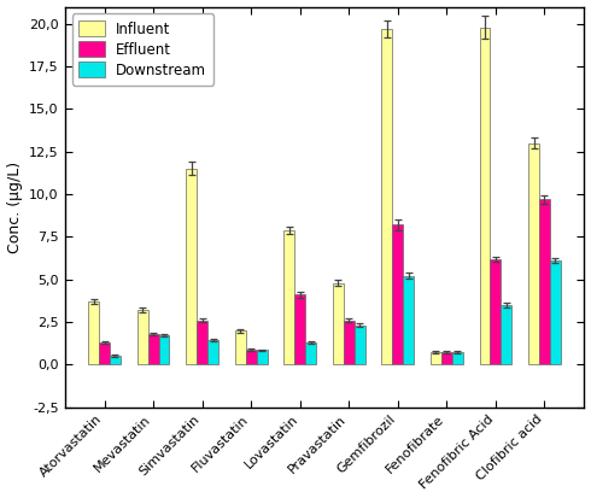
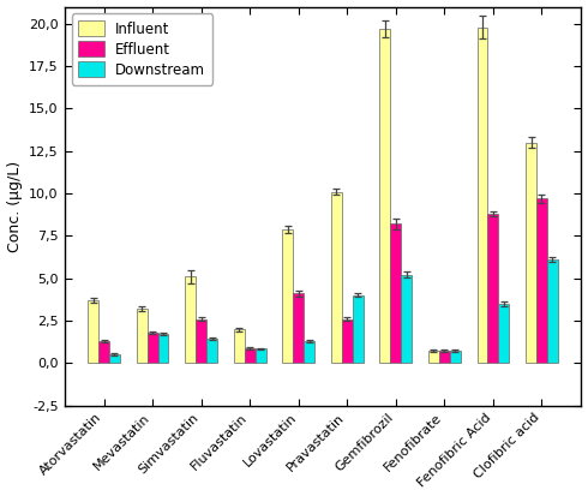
Influent/Simvastatin: 11,5 -> 5,1
Influent/Pravastatin: 4,8 -> 10,1
Downstream/Pravastatin: 2,3 -> 4,0
Effluent/Fenofibric Acid: 6,2 -> 8,8
